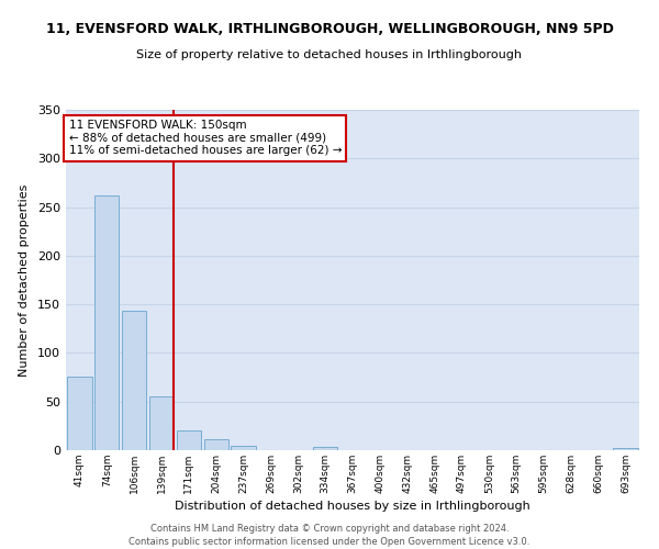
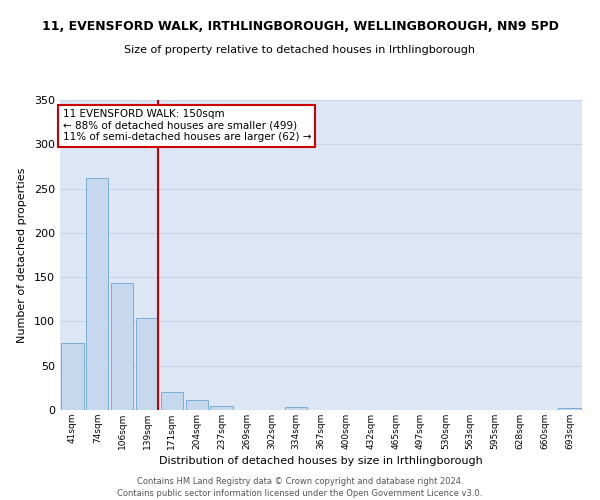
139sqm: 55 -> 104
